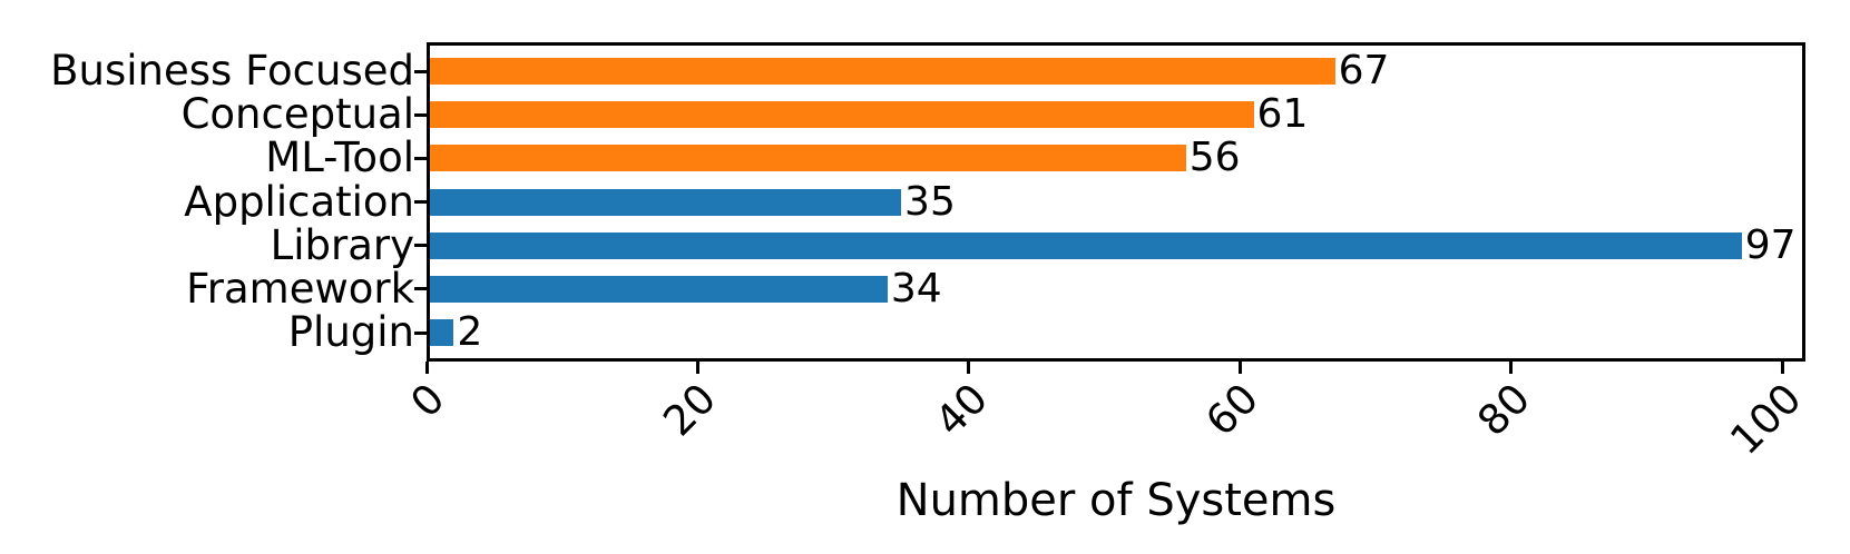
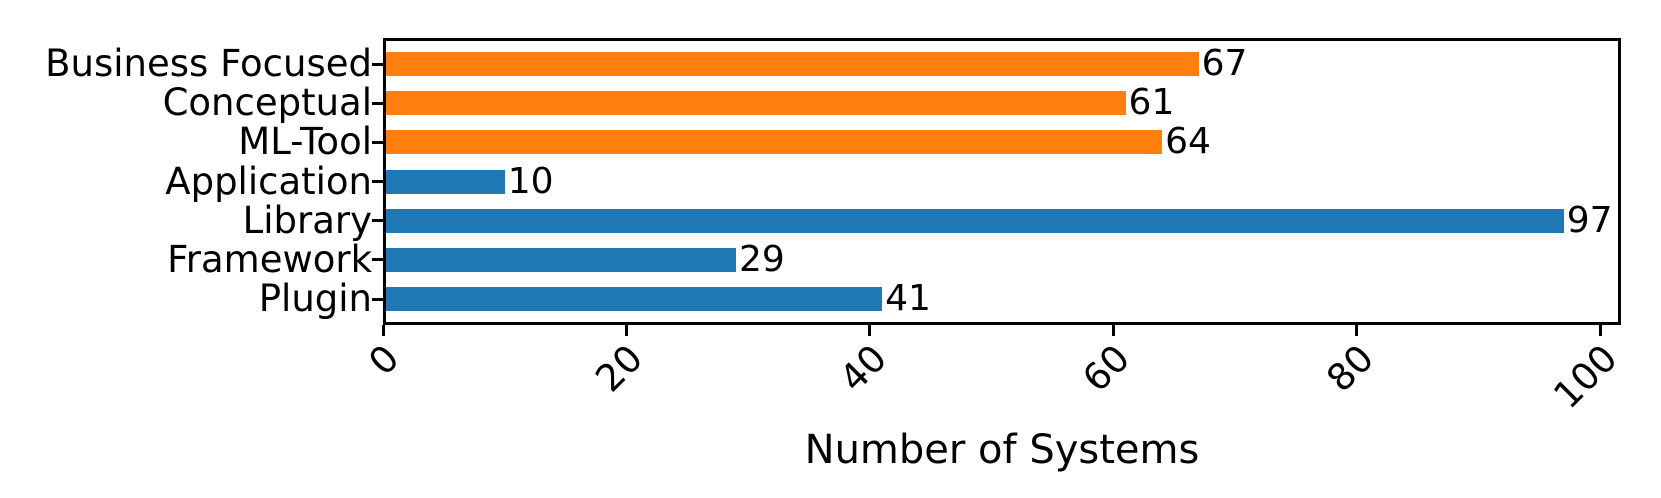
ML-Tool: 56 -> 64
Application: 35 -> 10
Framework: 34 -> 29
Plugin: 2 -> 41
